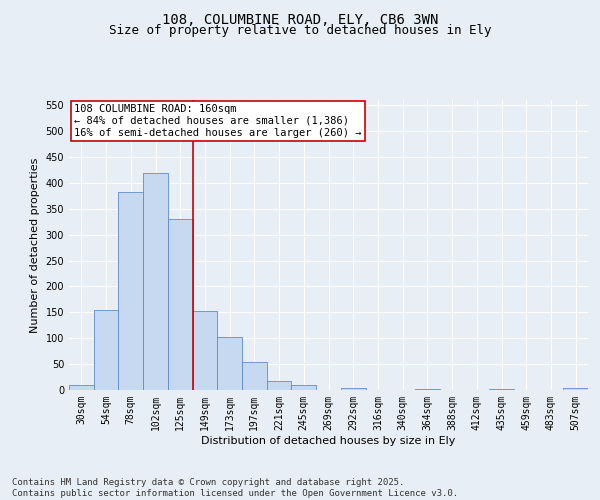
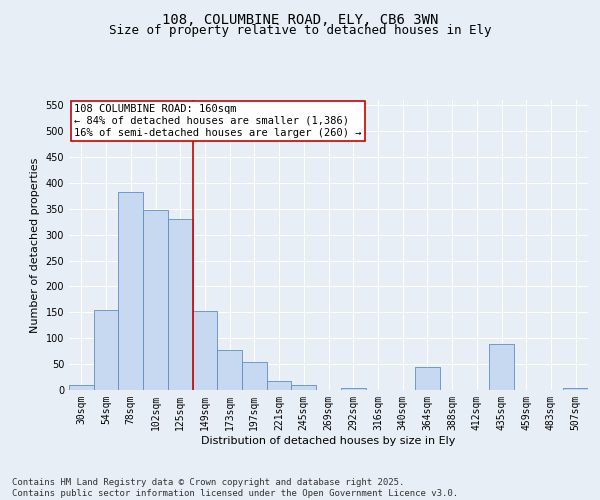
102sqm: 420 -> 348
173sqm: 102 -> 78
364sqm: 2 -> 44
435sqm: 2 -> 88
